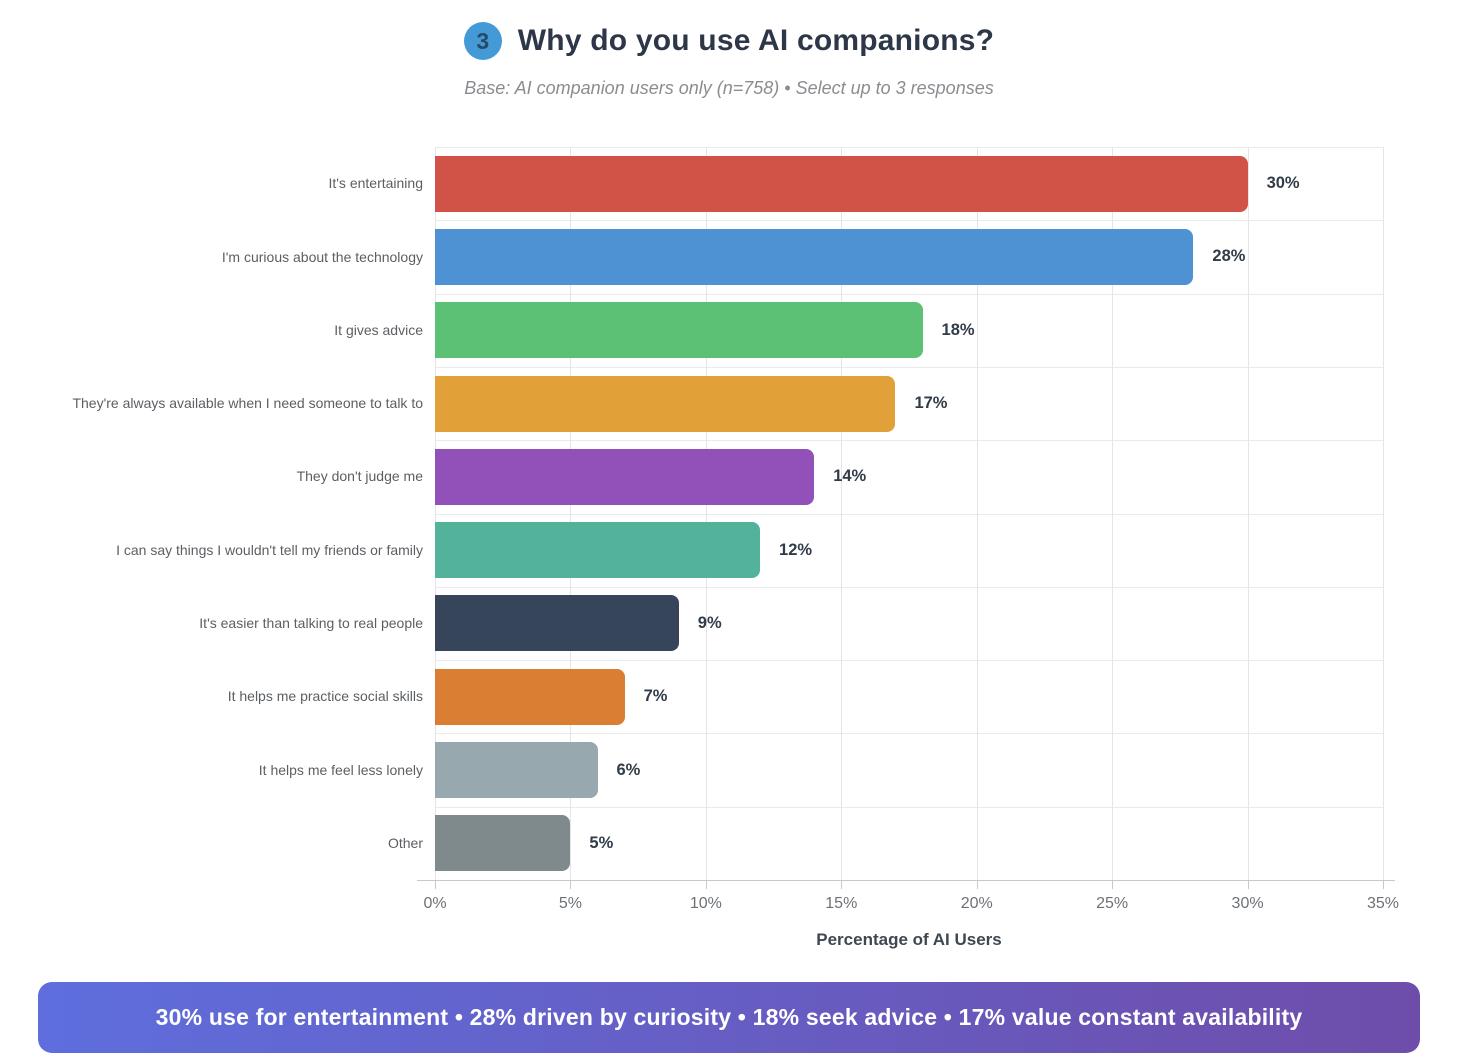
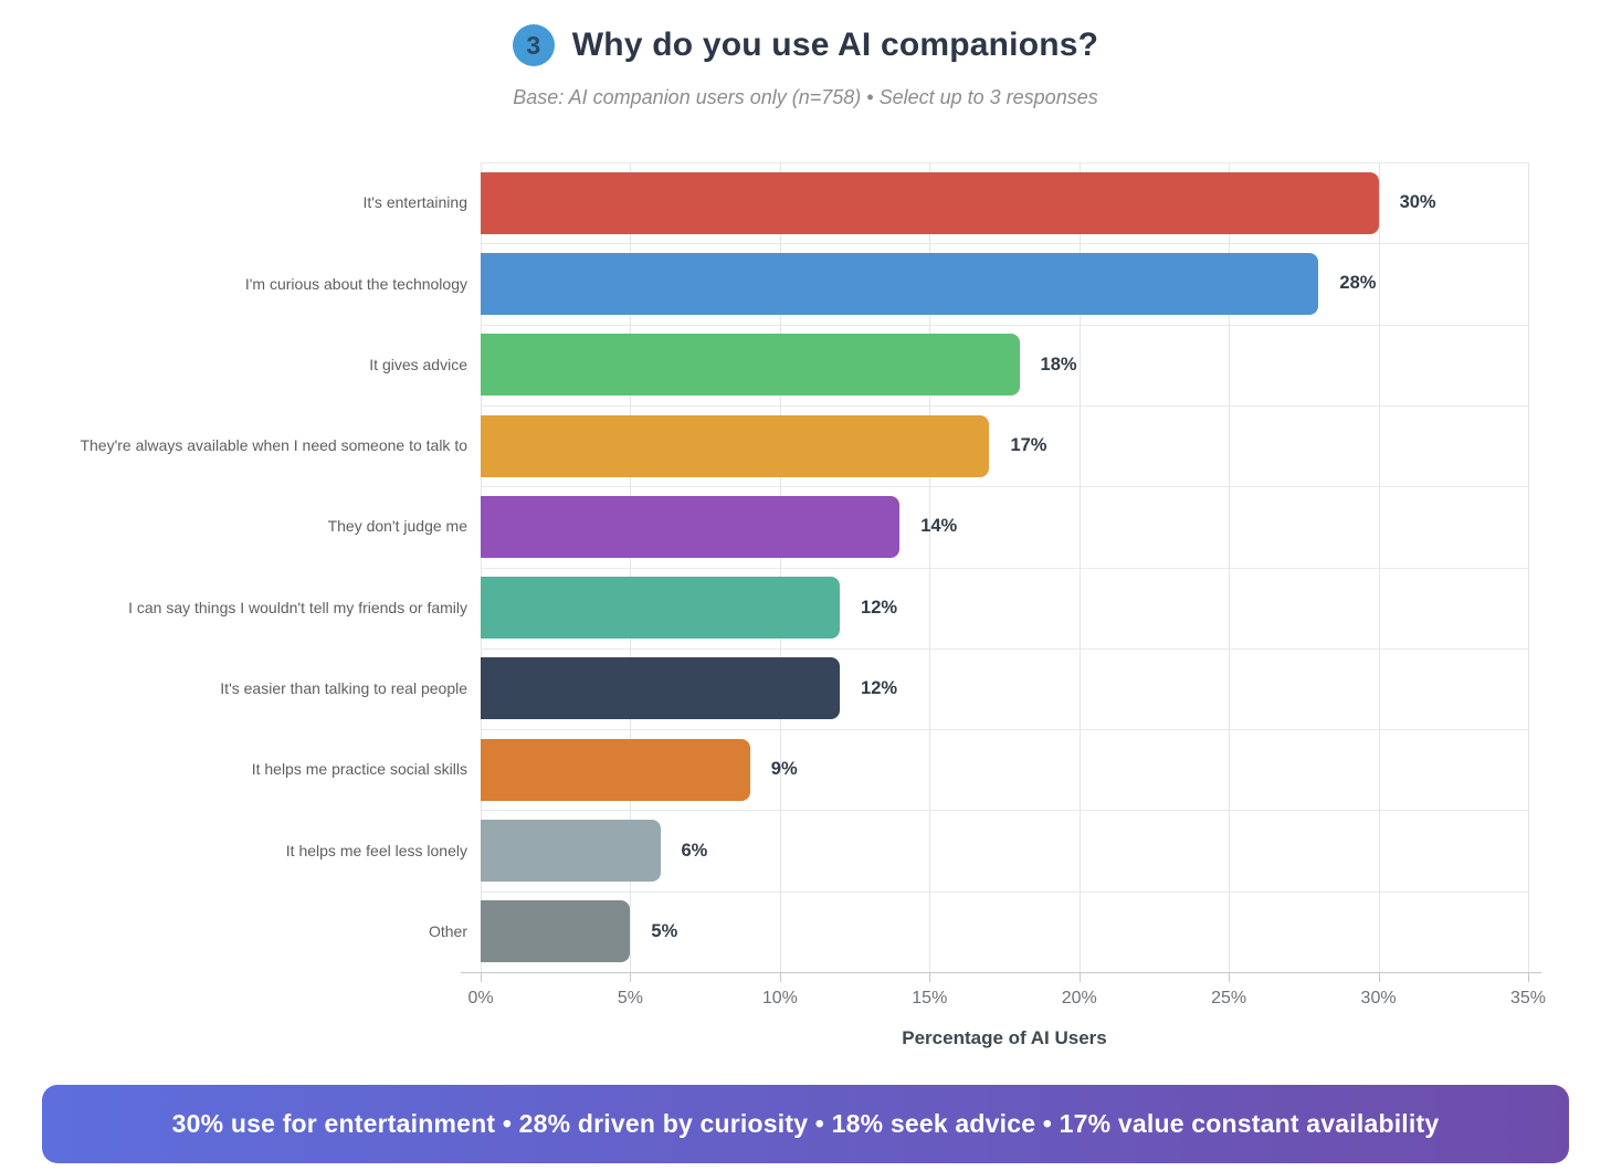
It's easier than talking to real people: 9% -> 12%
It helps me practice social skills: 7% -> 9%
